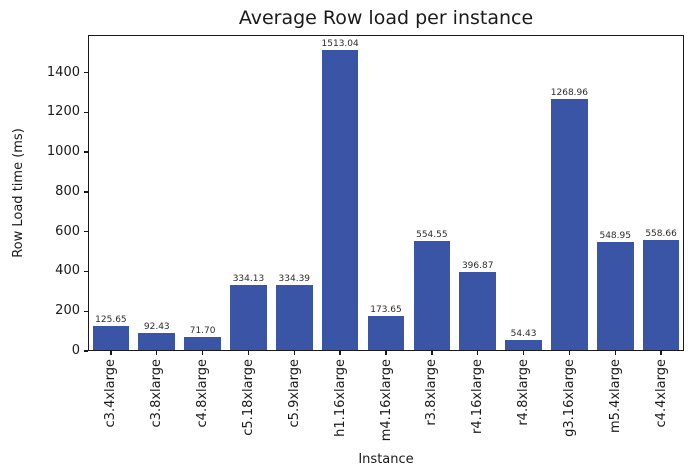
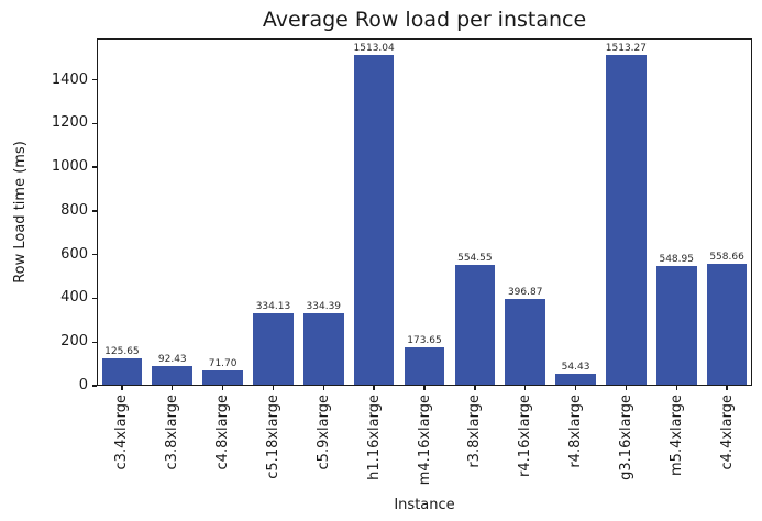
g3.16xlarge: 1268.96 -> 1513.27
